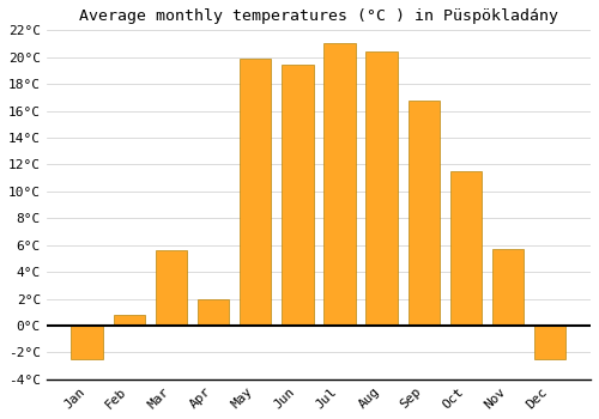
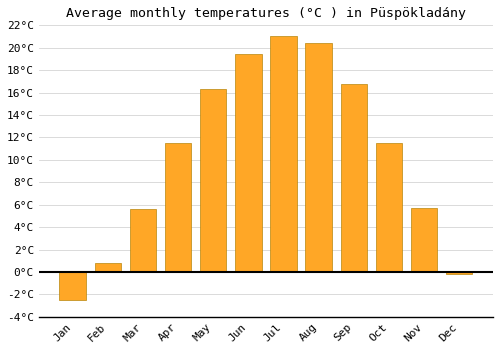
Apr: 2.0°C -> 11.5°C
May: 19.9°C -> 16.3°C
Dec: -2.5°C -> -0.2°C
